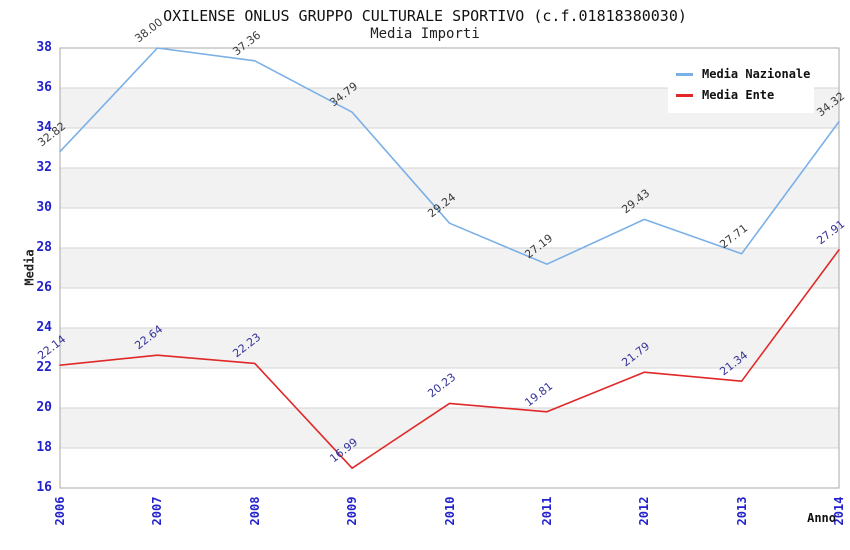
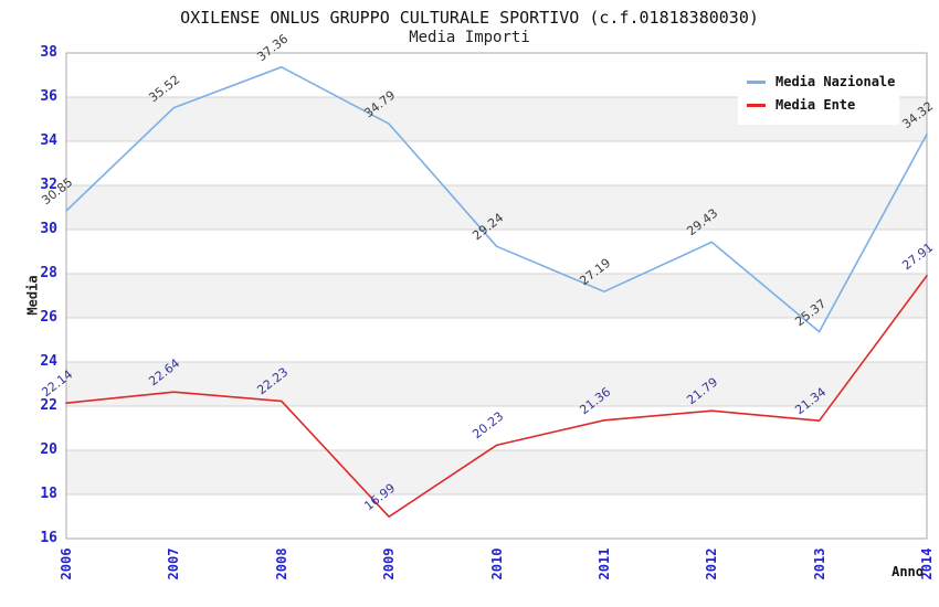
Media Nazionale/2006: 32.82 -> 30.85
Media Nazionale/2007: 38.00 -> 35.52
Media Ente/2011: 19.81 -> 21.36
Media Nazionale/2013: 27.71 -> 25.37
